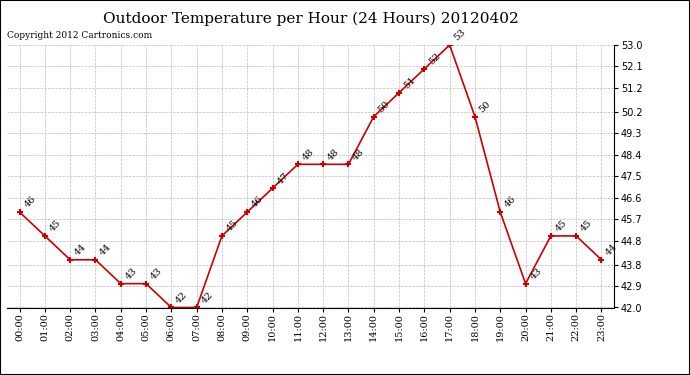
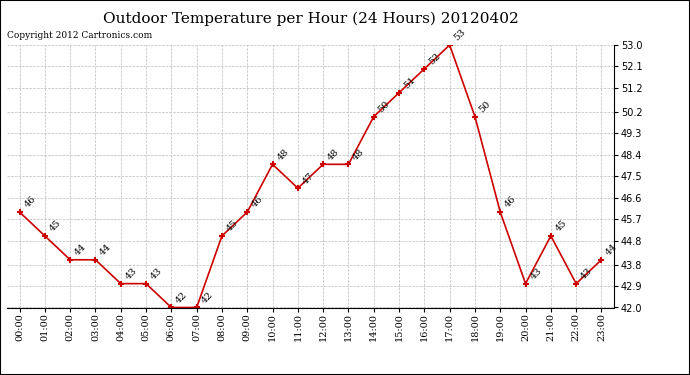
10:00: 47 -> 48
11:00: 48 -> 47
22:00: 45 -> 43
